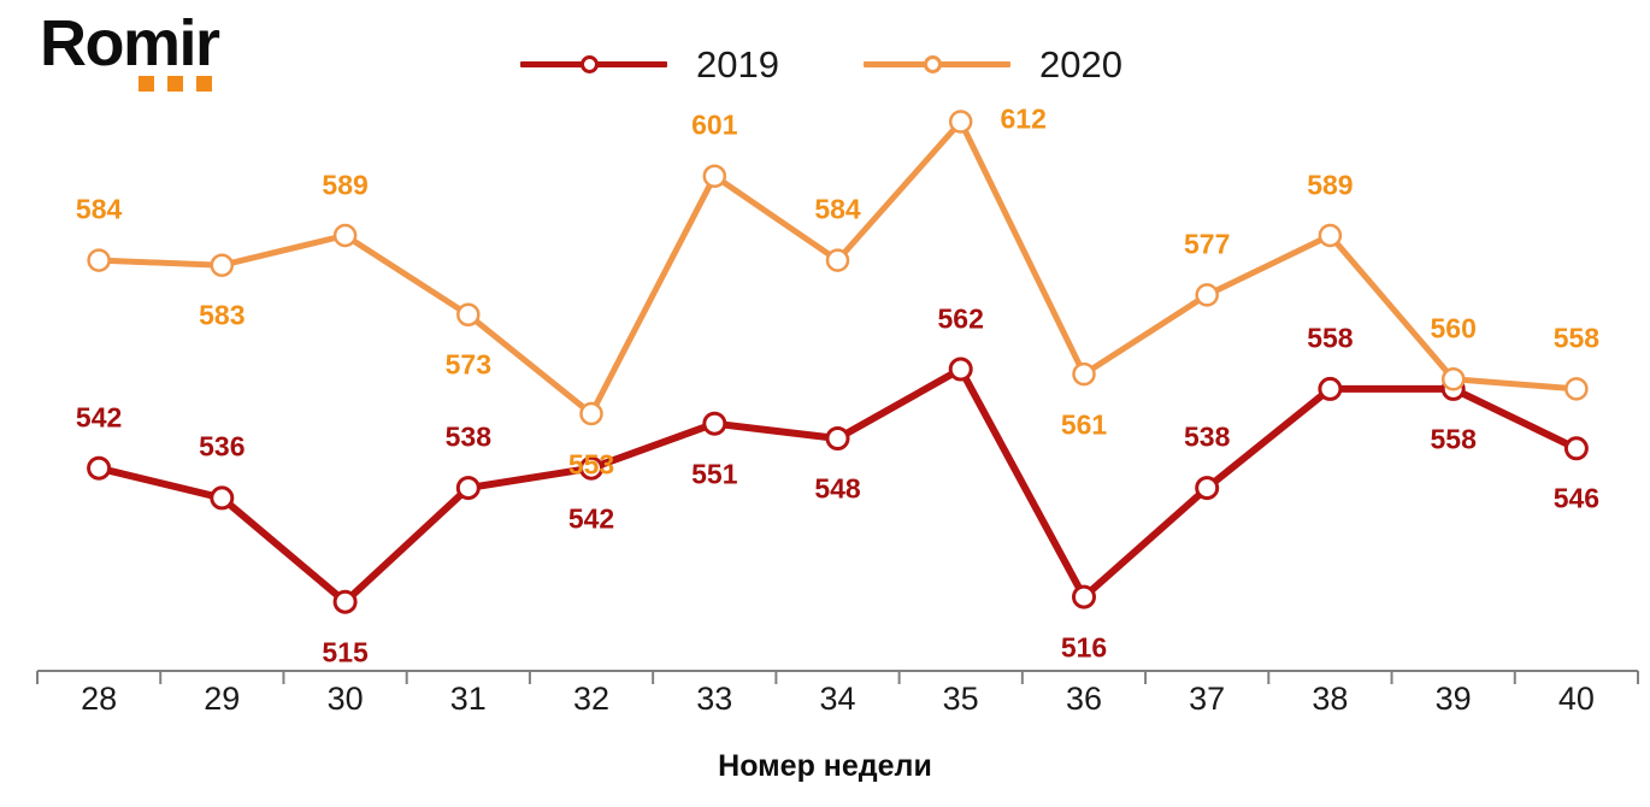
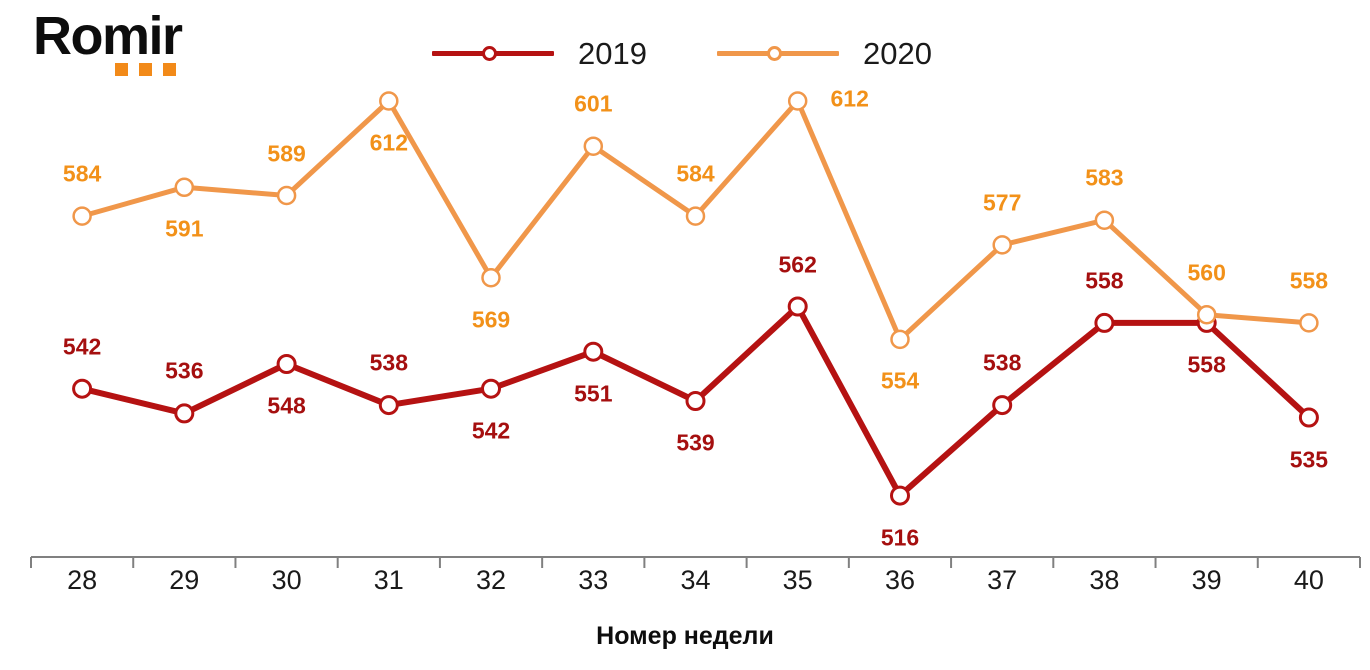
2020/29: 583 -> 591
2019/30: 515 -> 548
2020/31: 573 -> 612
2020/32: 553 -> 569
2019/34: 548 -> 539
2020/36: 561 -> 554
2020/38: 589 -> 583
2019/40: 546 -> 535
